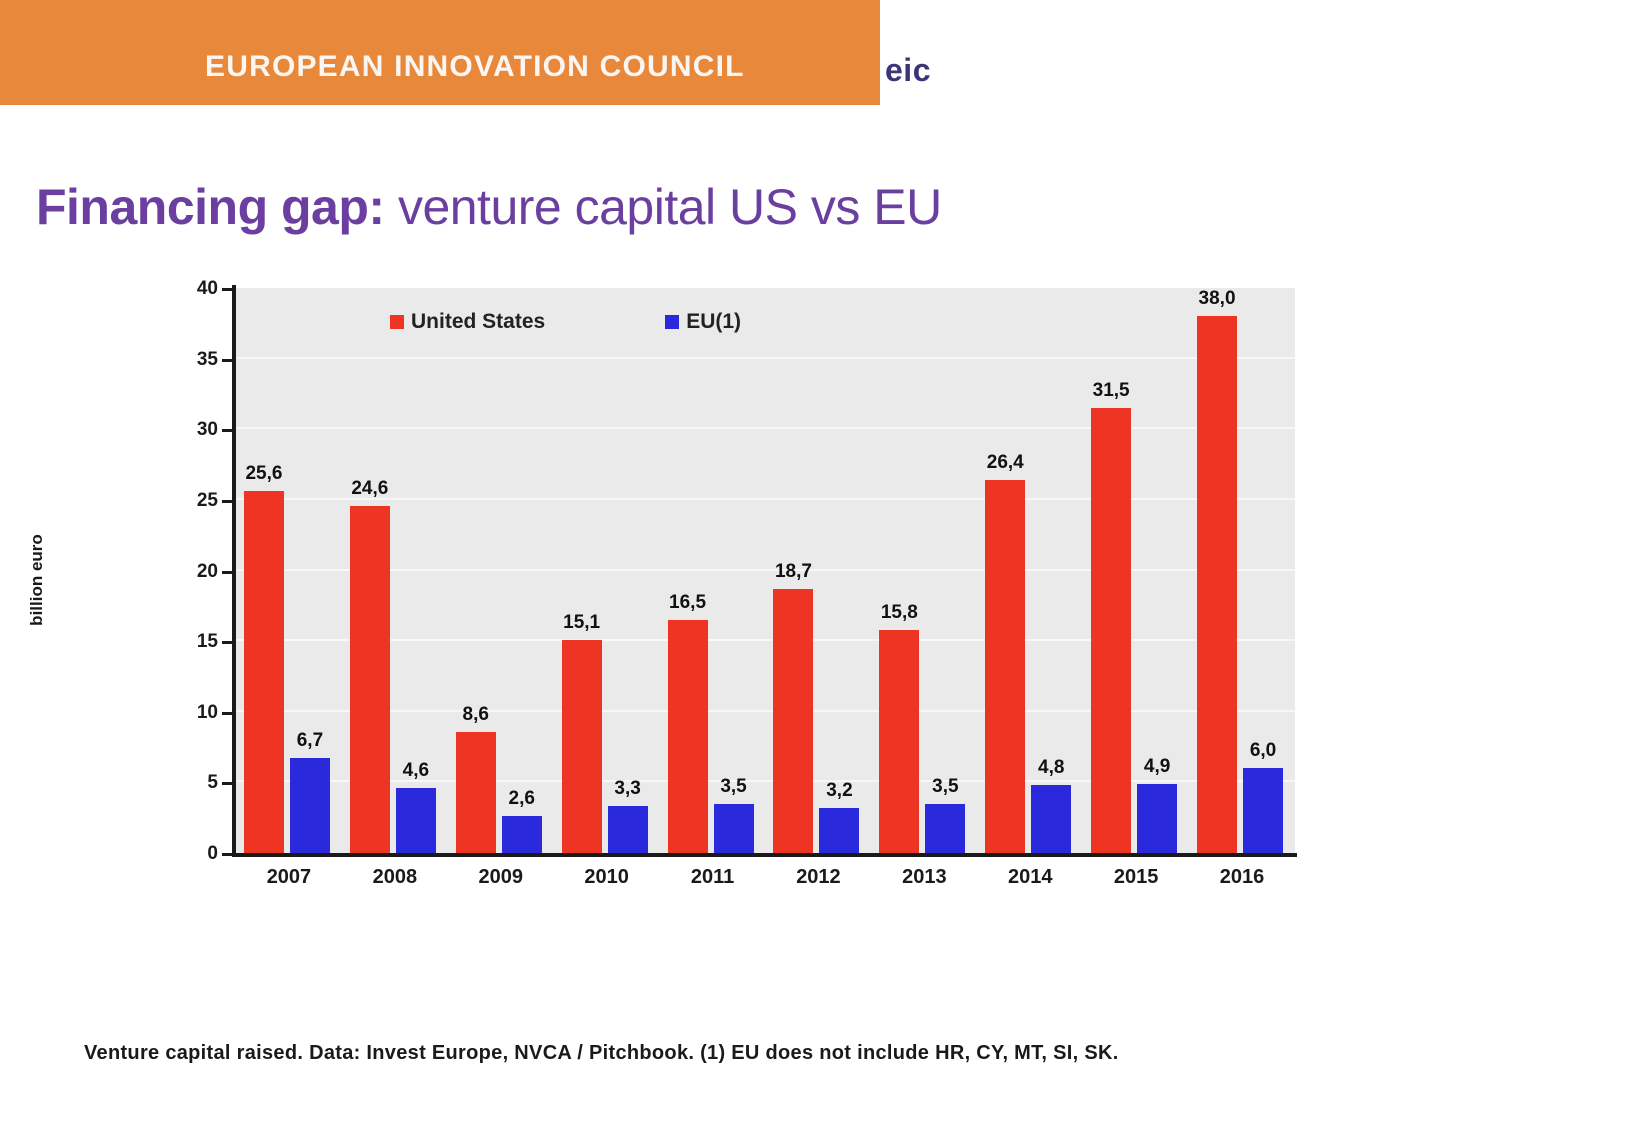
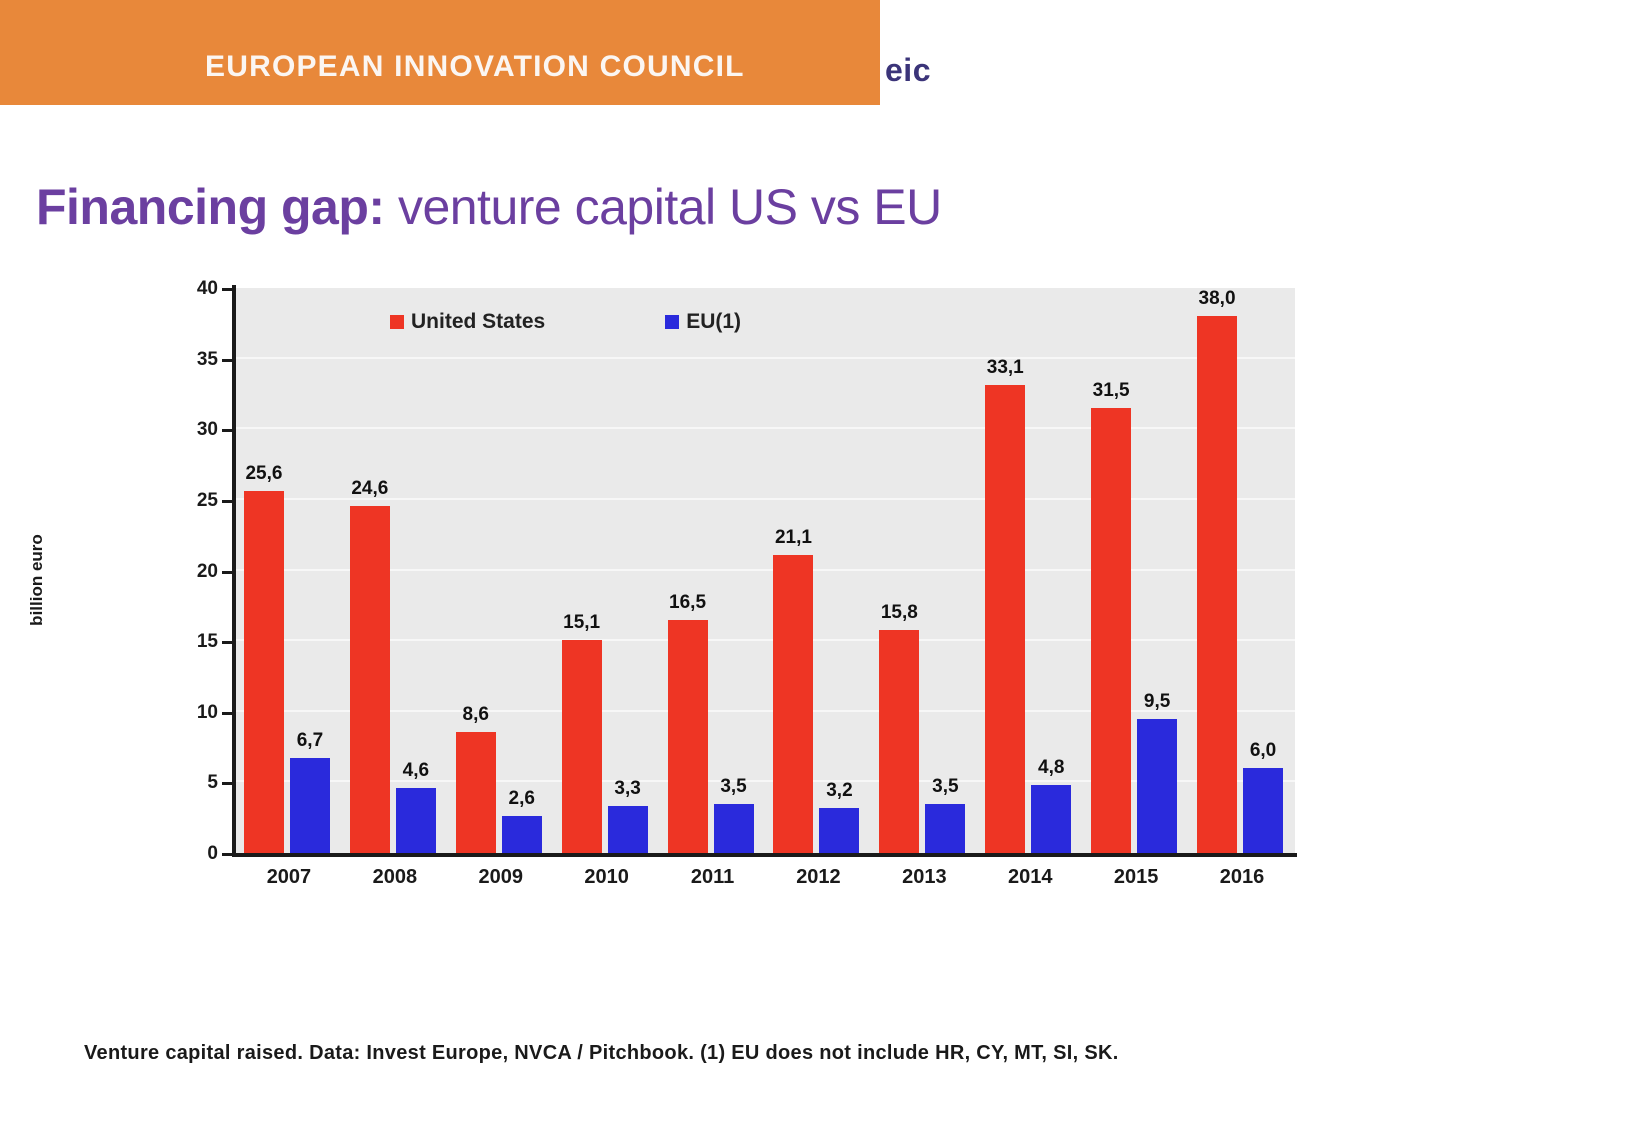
United States/2012: 18,7 -> 21,1
United States/2014: 26,4 -> 33,1
EU(1)/2015: 4,9 -> 9,5
